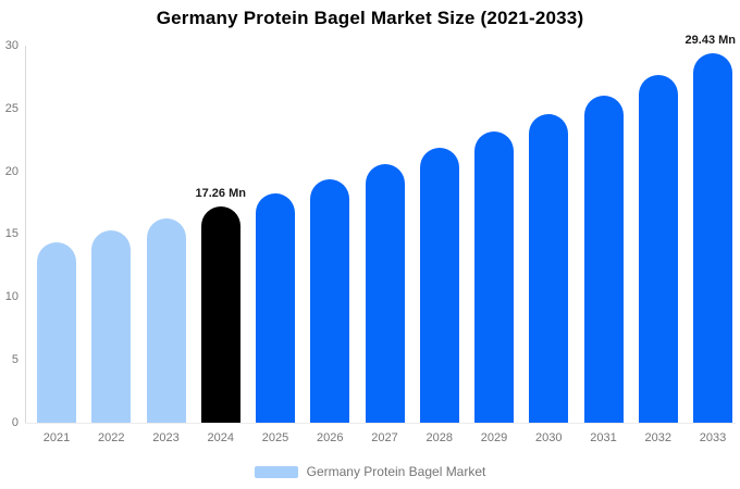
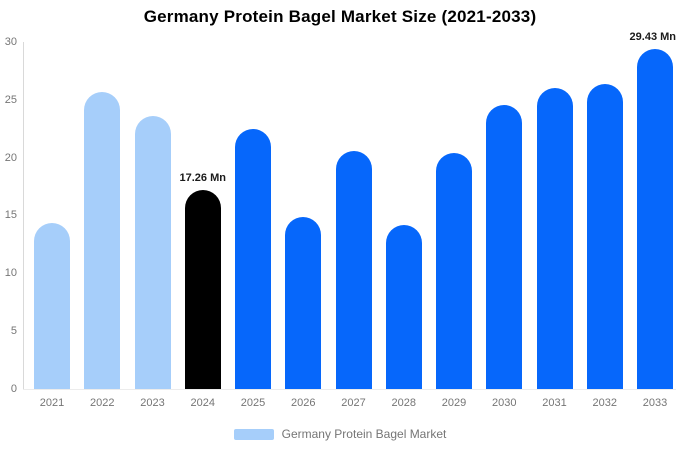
2022: 15.3 -> 25.7
2023: 16.3 -> 23.6
2025: 18.3 -> 22.5
2026: 19.4 -> 14.9
2028: 21.9 -> 14.2
2029: 23.2 -> 20.4
2032: 27.7 -> 26.4
